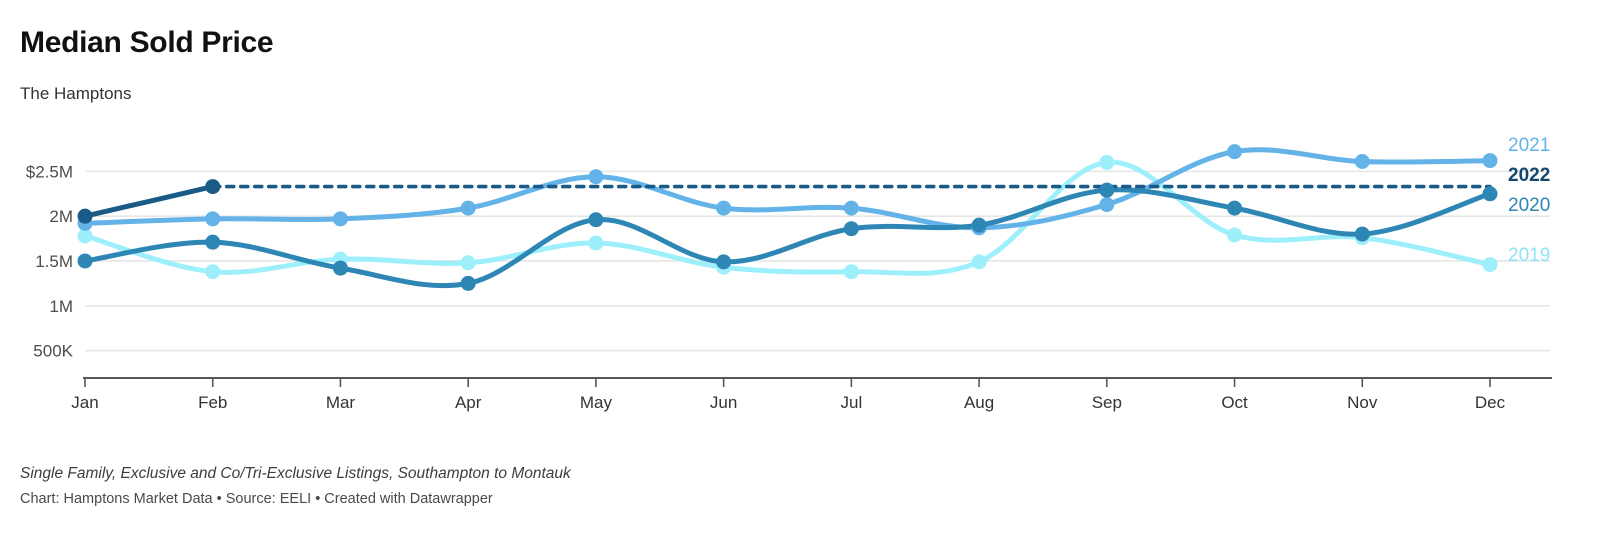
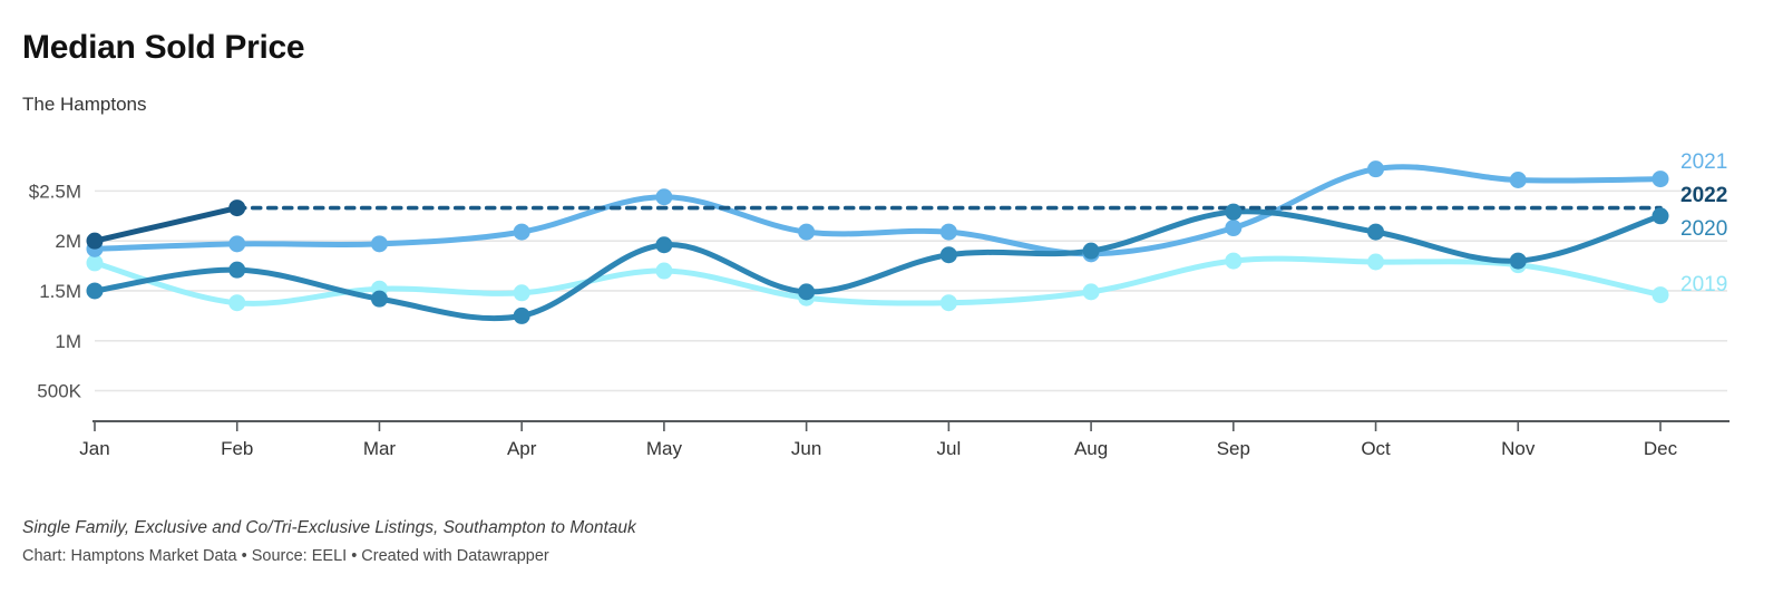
2019/Sep: $2.6M -> $1.8M
